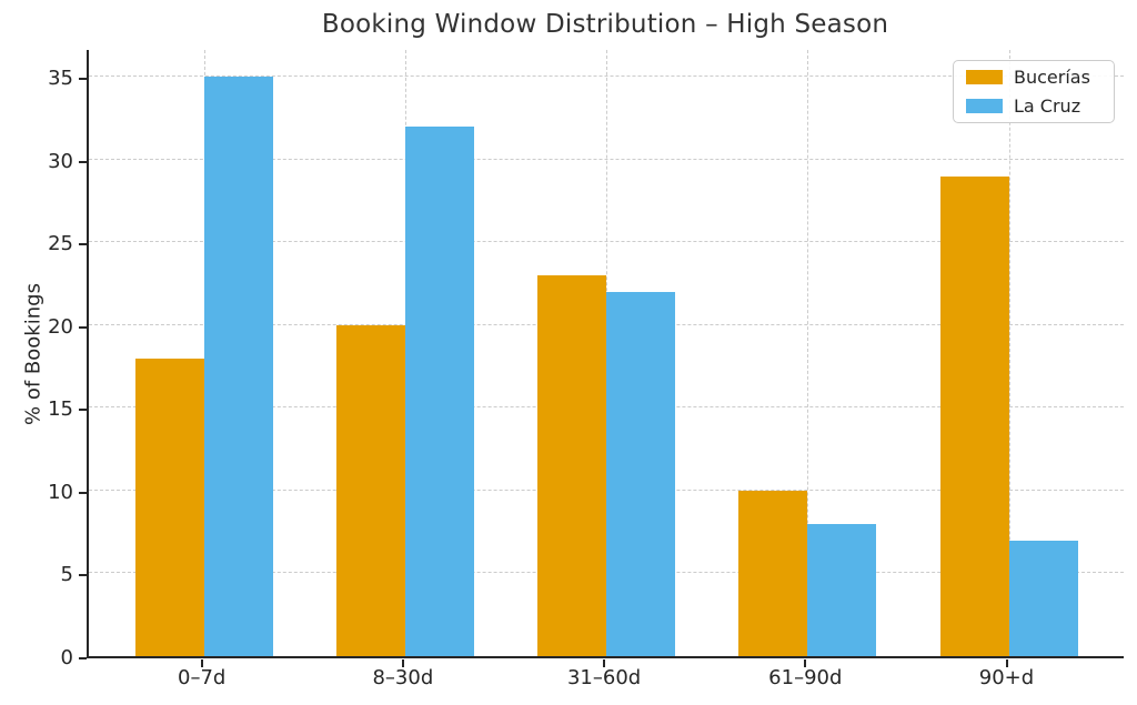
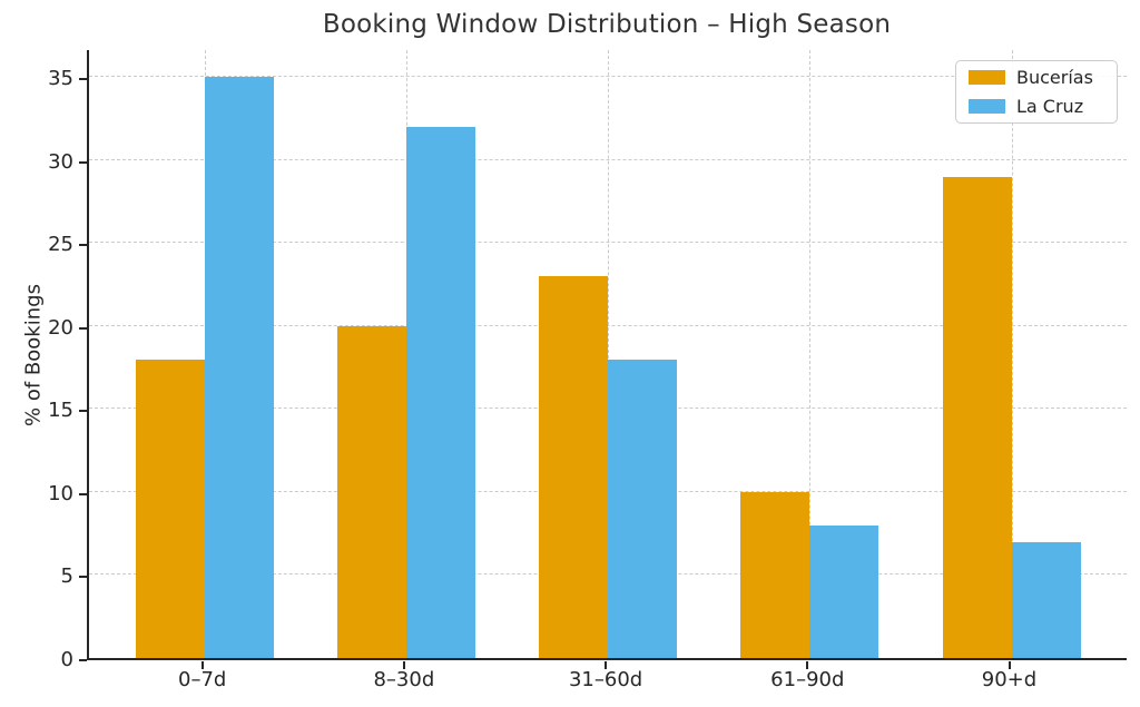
La Cruz/31–60d: 22 -> 18
